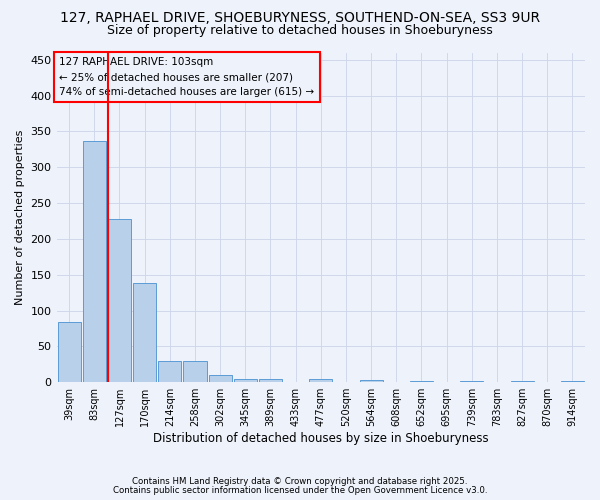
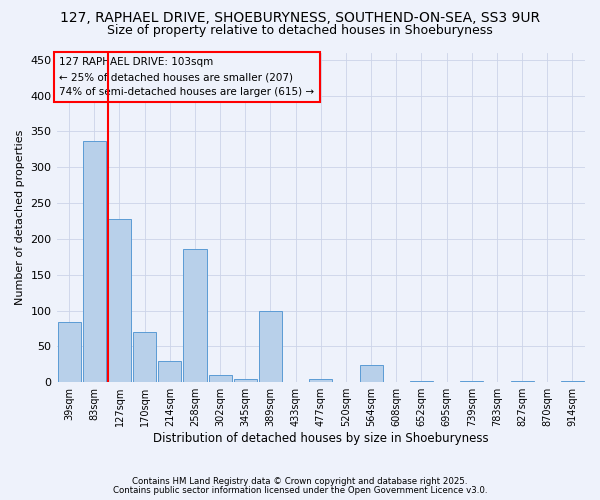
170sqm: 139 -> 70
258sqm: 30 -> 186
389sqm: 5 -> 100
564sqm: 3 -> 24
